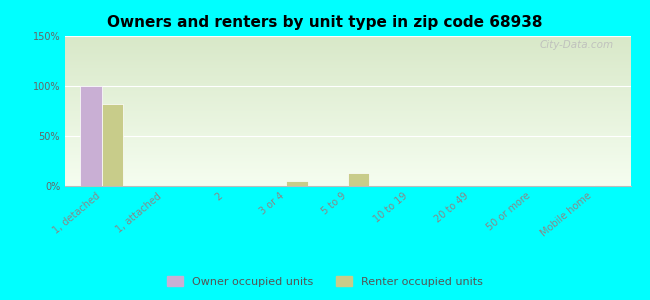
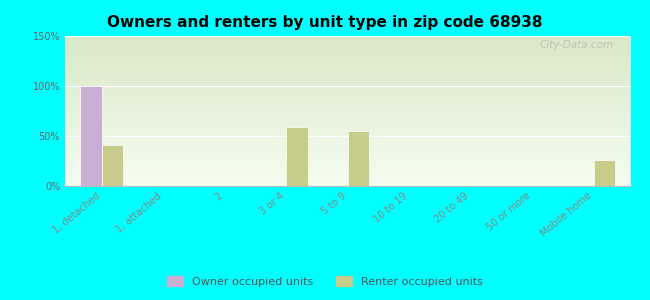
Renter occupied units/1, detached: 82% -> 41%
Renter occupied units/3 or 4: 5% -> 59%
Renter occupied units/5 to 9: 13% -> 55%
Renter occupied units/Mobile home: 1% -> 26%
